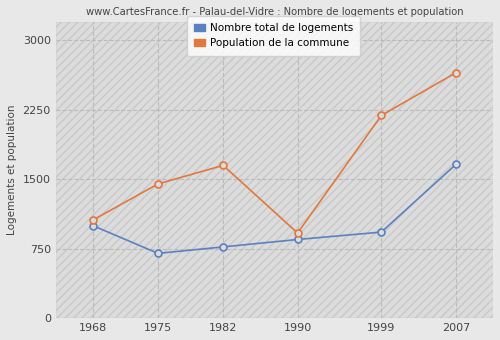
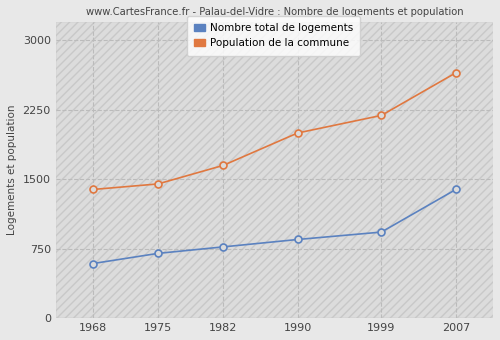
Nombre total de logements/1968: 1000 -> 590
Population de la commune/1968: 1060 -> 1390
Population de la commune/1990: 920 -> 2000
Nombre total de logements/2007: 1660 -> 1390
